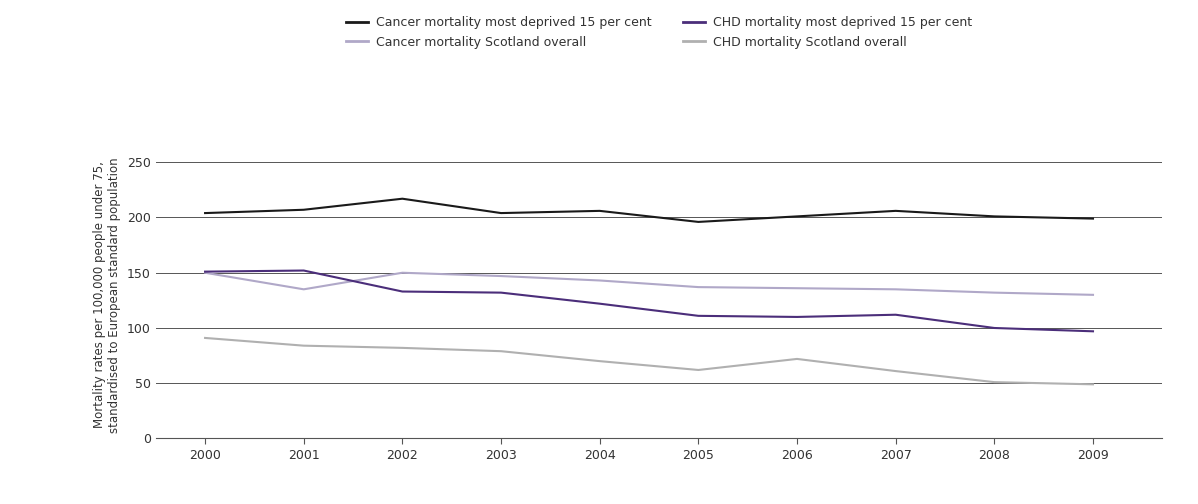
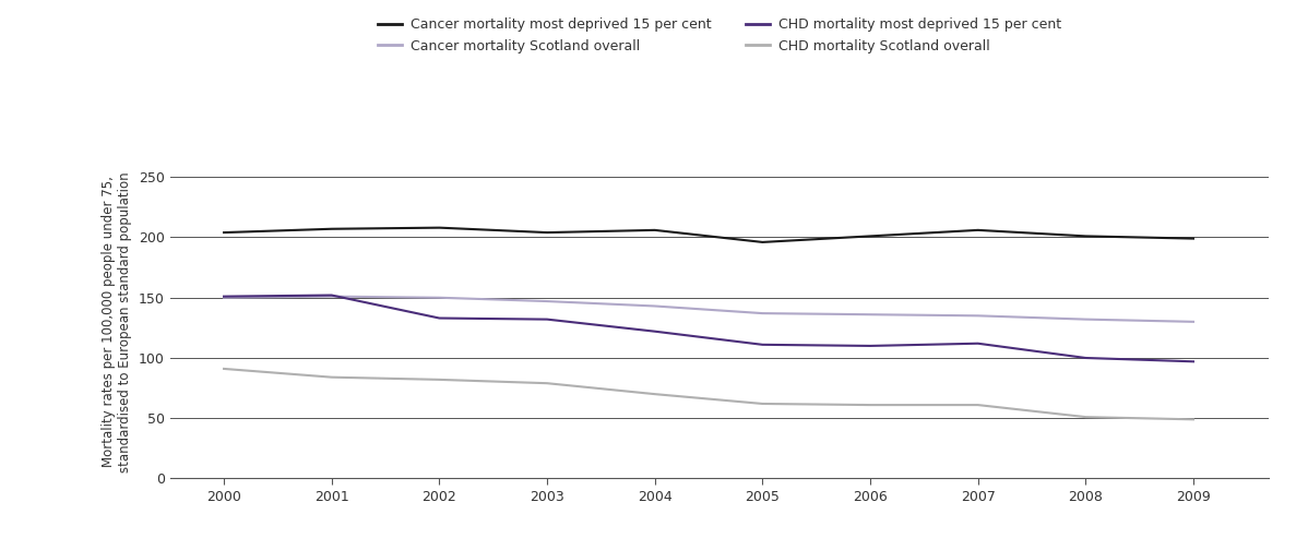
Cancer mortality Scotland overall/2001: 135 -> 151
Cancer mortality most deprived 15 per cent/2002: 217 -> 208
CHD mortality Scotland overall/2006: 72 -> 61
